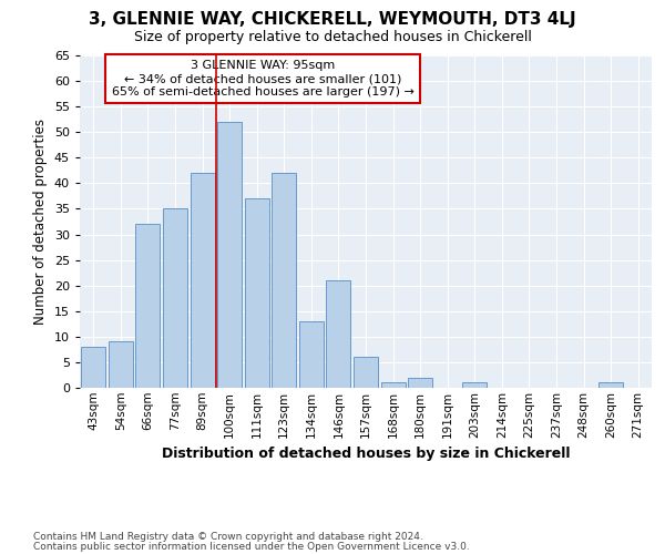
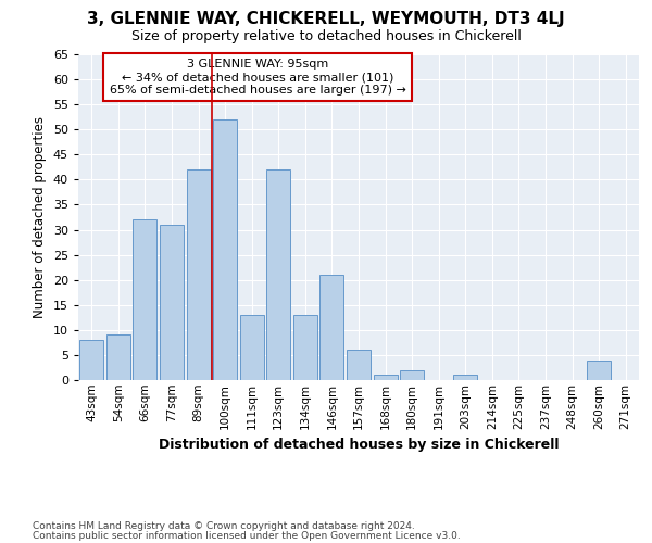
77sqm: 35 -> 31
111sqm: 37 -> 13
260sqm: 1 -> 4
